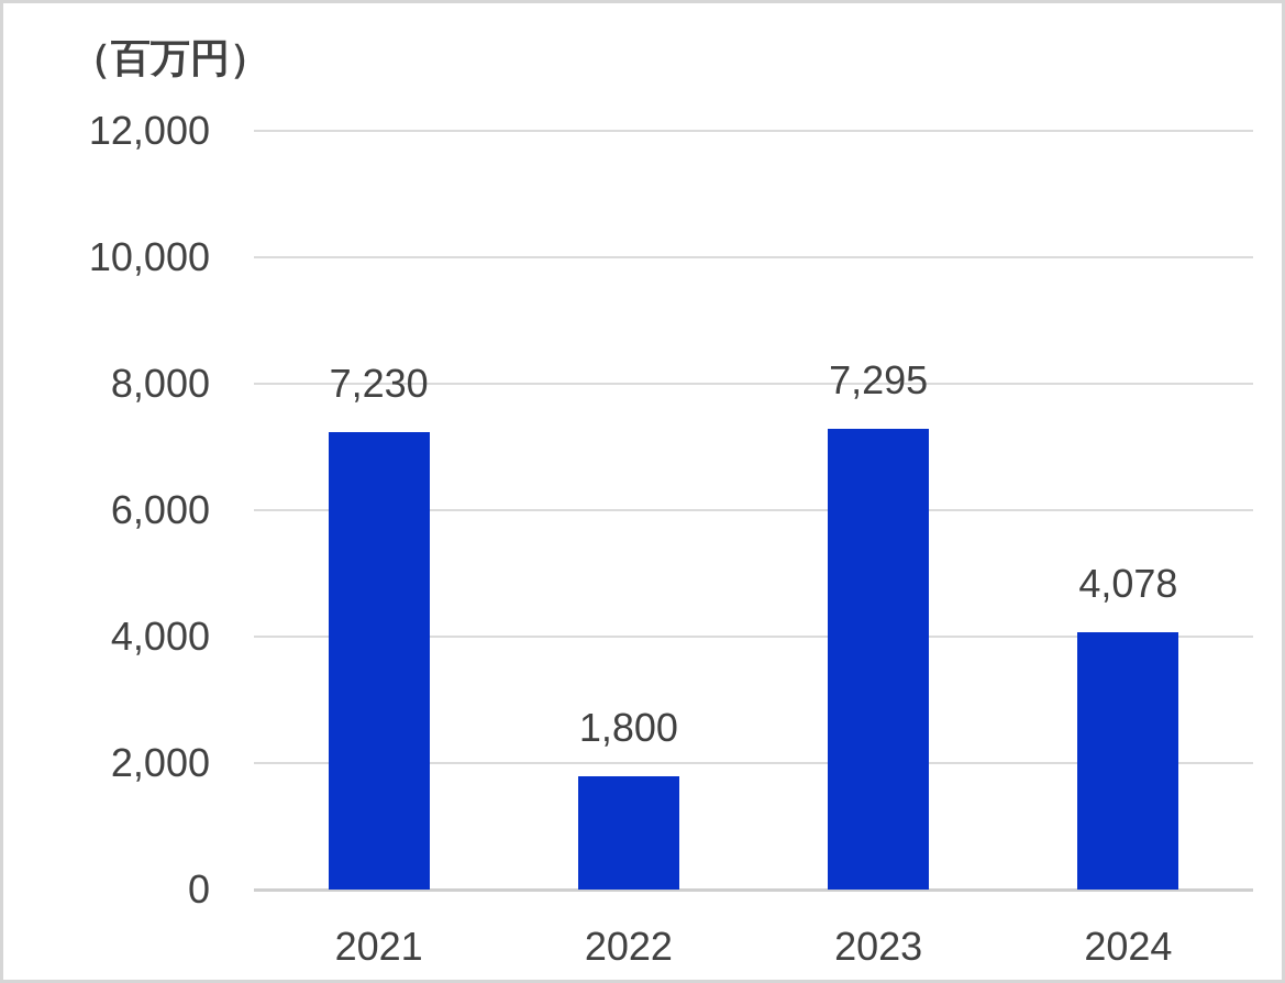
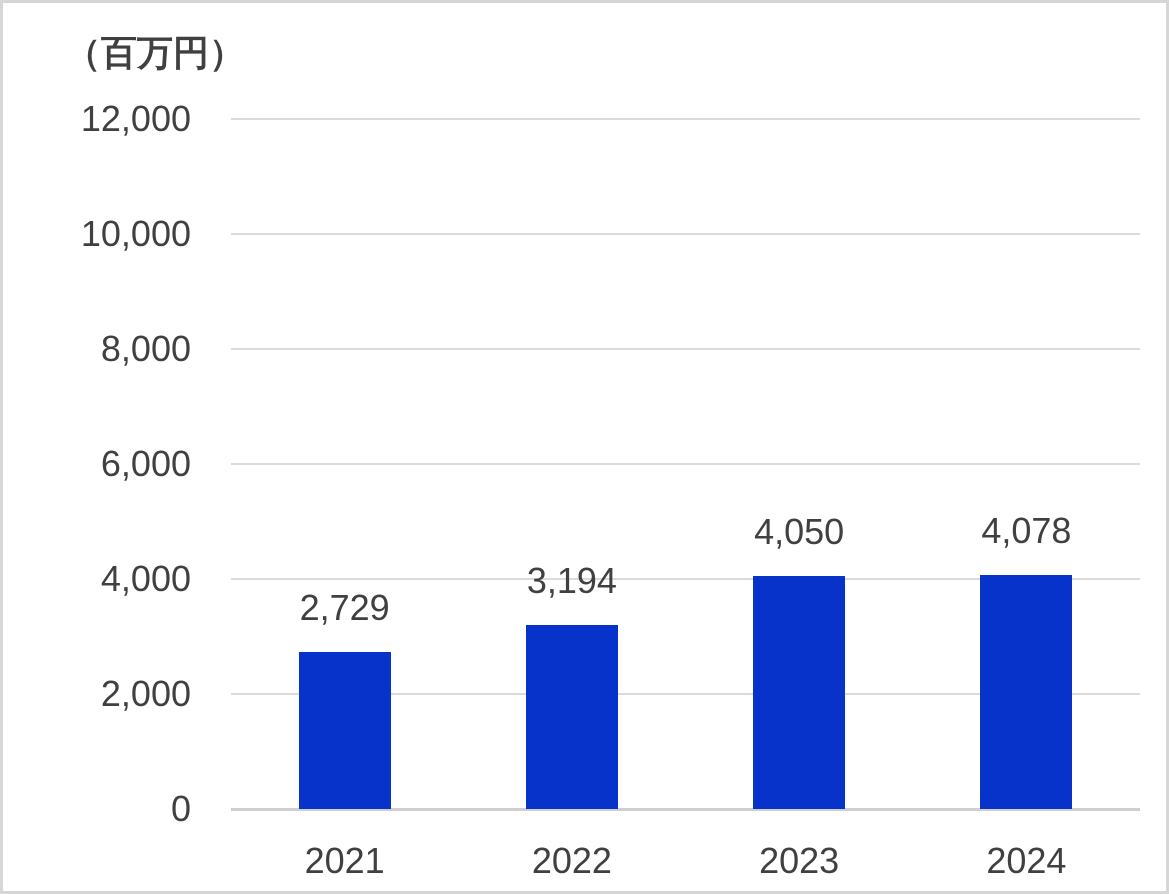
2021: 7,230 -> 2,729
2022: 1,800 -> 3,194
2023: 7,295 -> 4,050
